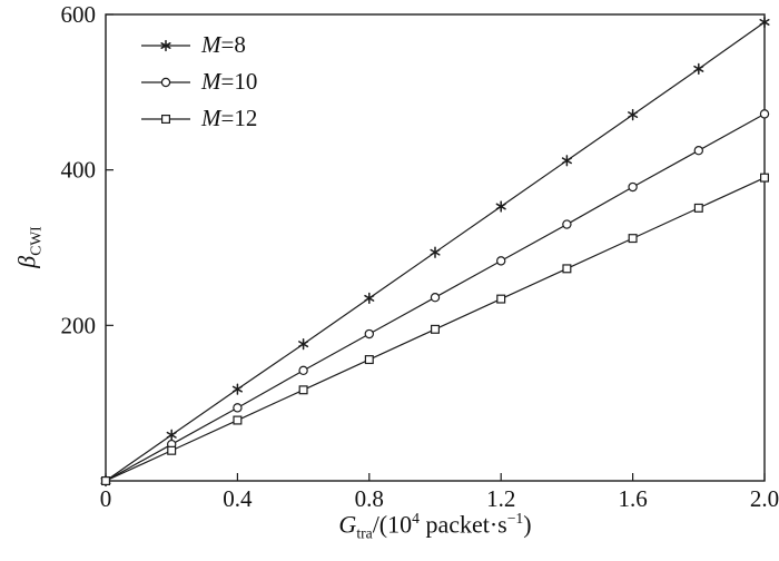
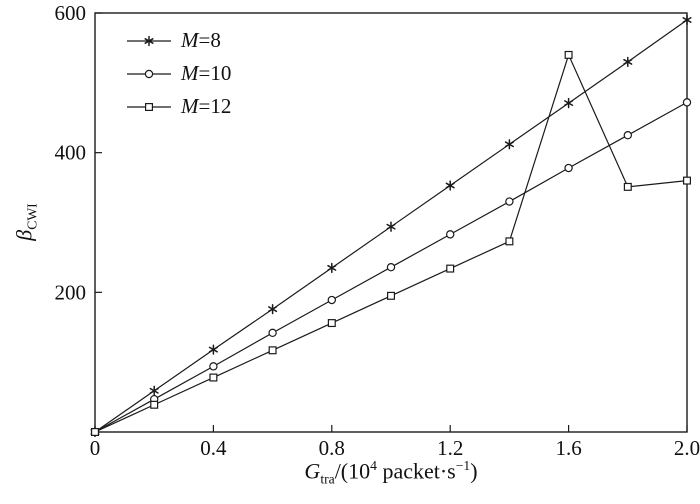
M=12/1.6: 310 -> 540
M=12/2.0: 390 -> 360
